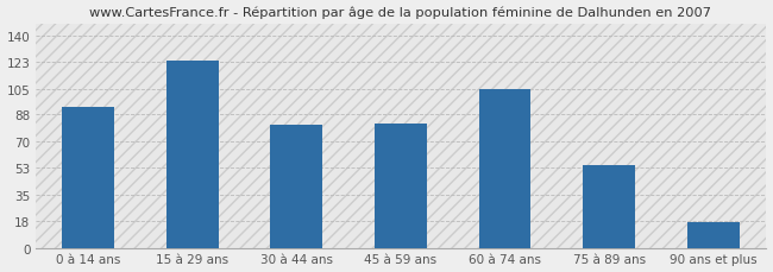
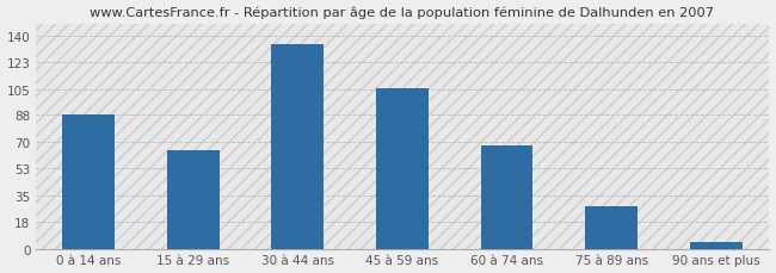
0 à 14 ans: 93 -> 88
15 à 29 ans: 124 -> 65
30 à 44 ans: 81 -> 135
45 à 59 ans: 82 -> 106
60 à 74 ans: 105 -> 68
75 à 89 ans: 55 -> 28
90 ans et plus: 17 -> 4
